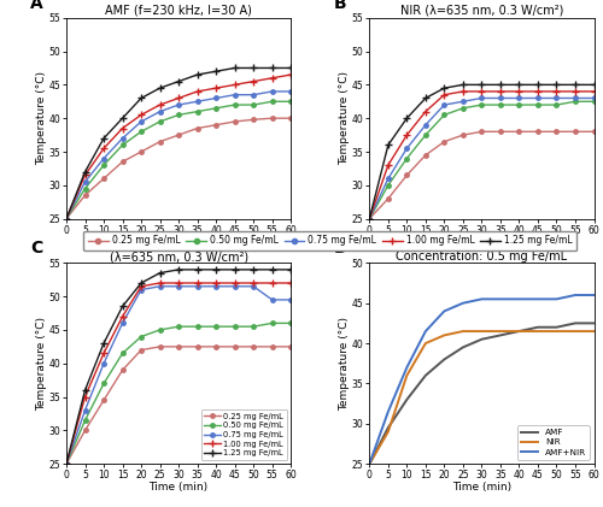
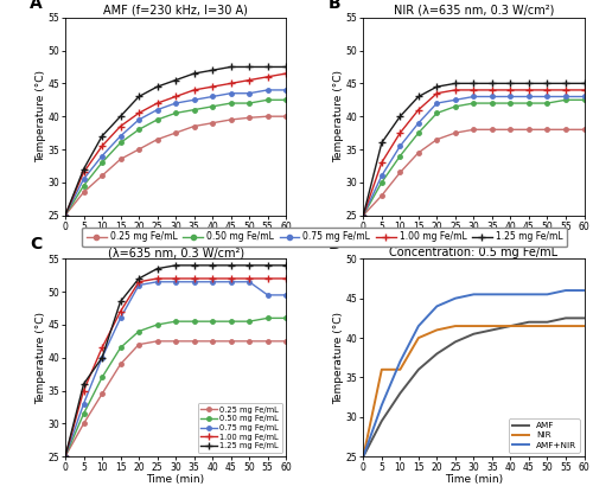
AMF (f=230 kHz, I=30 A)+NIR (λ=635 nm, 0.3 W/cm²)/1.25 mg Fe/mL/10: 43.0 -> 40.0
Concentration: 0.5 mg Fe/mL/NIR/5: 29.0 -> 36.0
